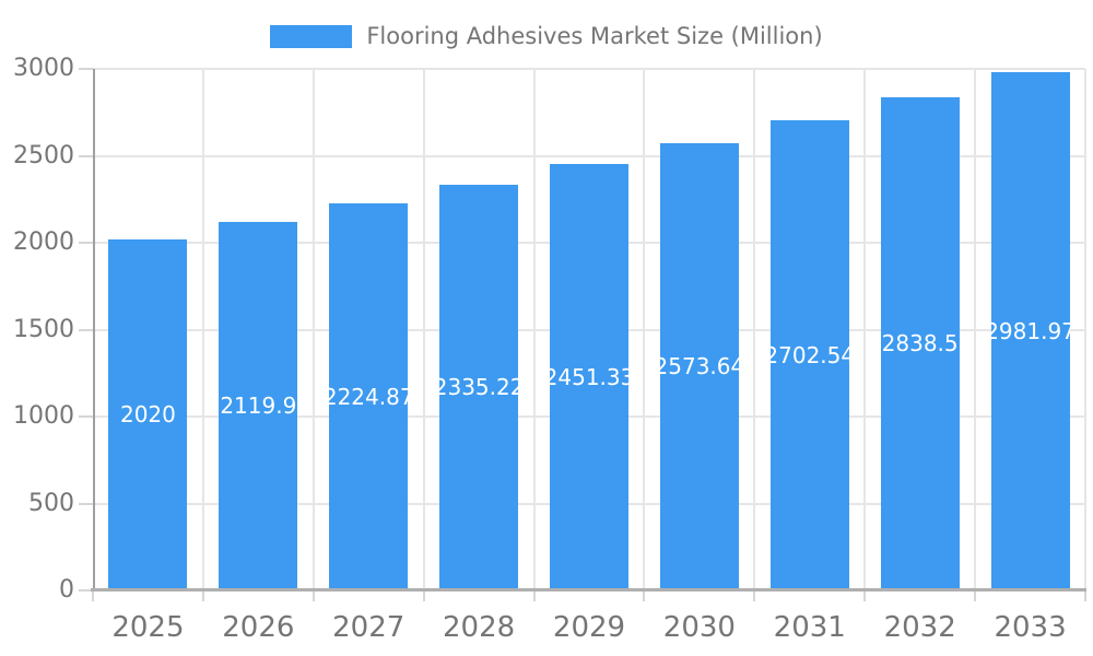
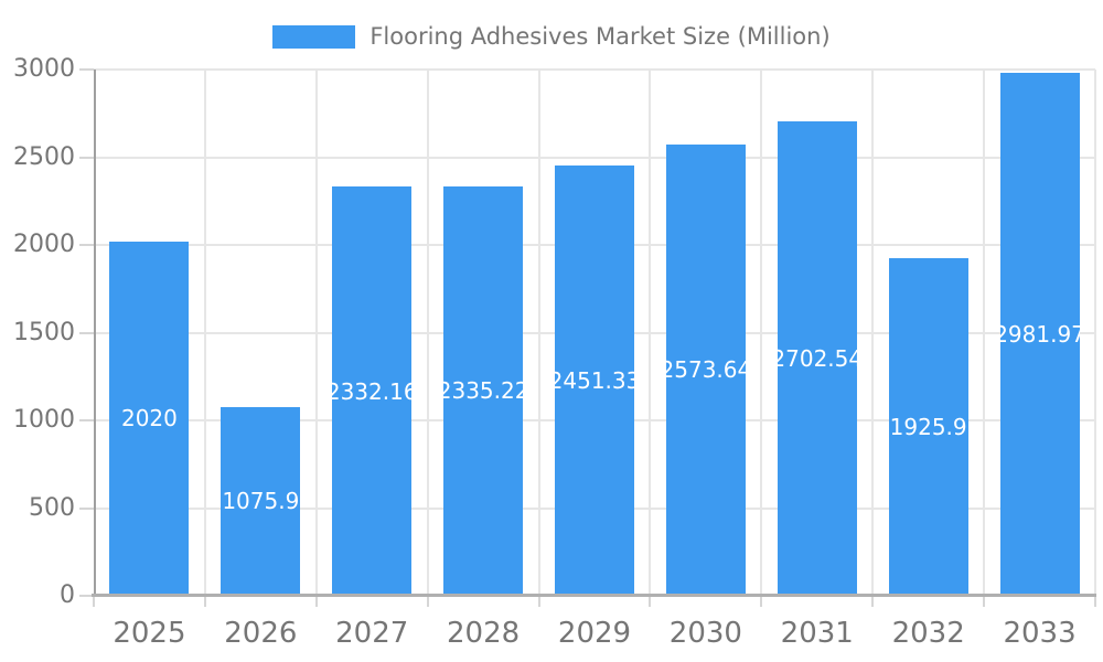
2026: 2119.9 -> 1075.9
2027: 2224.87 -> 2332.16
2032: 2838.5 -> 1925.9
